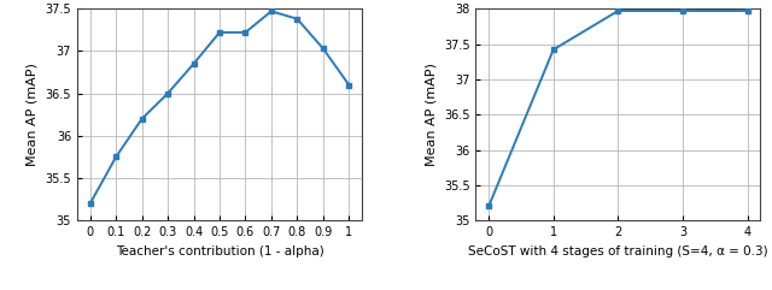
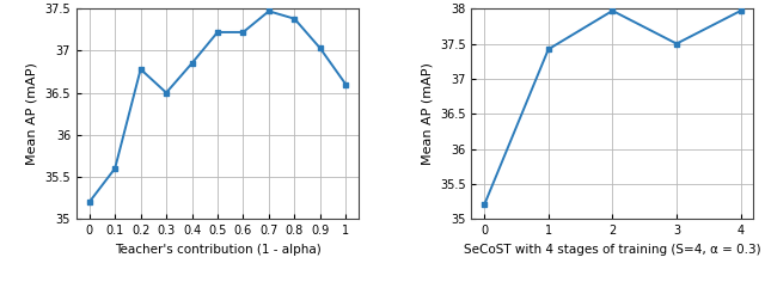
0.1: 35.75 -> 35.60
0.2: 36.20 -> 36.78
3: 37.97 -> 37.50
